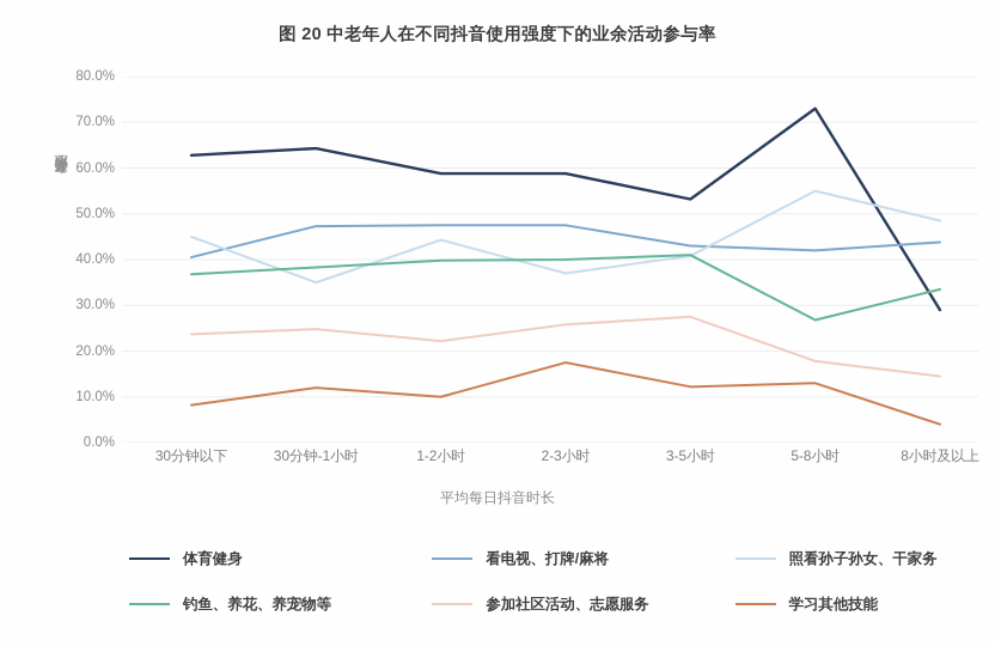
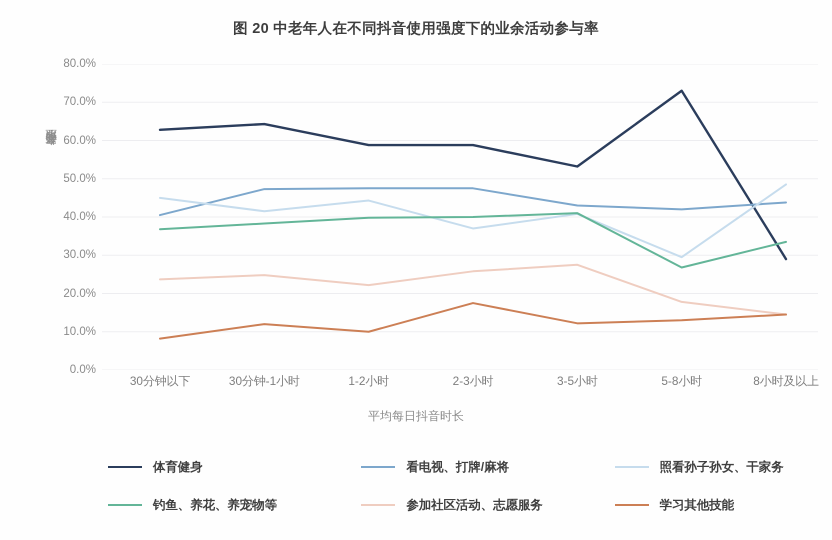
照看孙子孙女、干家务/30分钟-1小时: 35% -> 42%
照看孙子孙女、干家务/5-8小时: 55% -> 30%
学习其他技能/8小时及以上: 4% -> 14%
